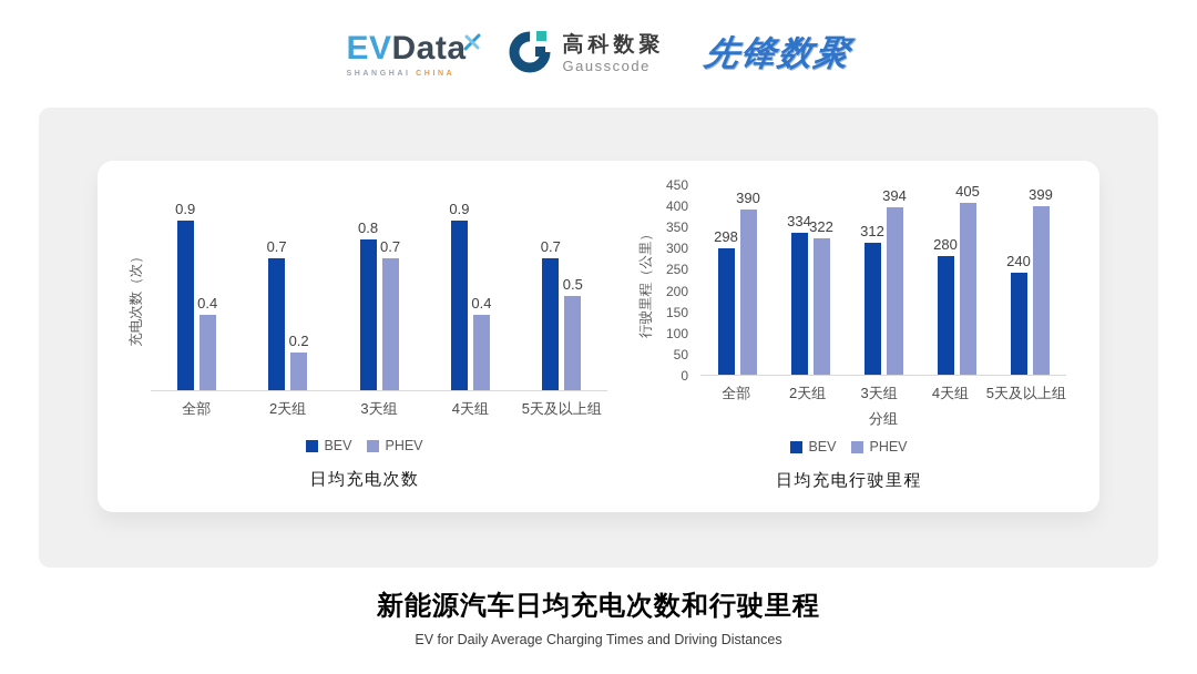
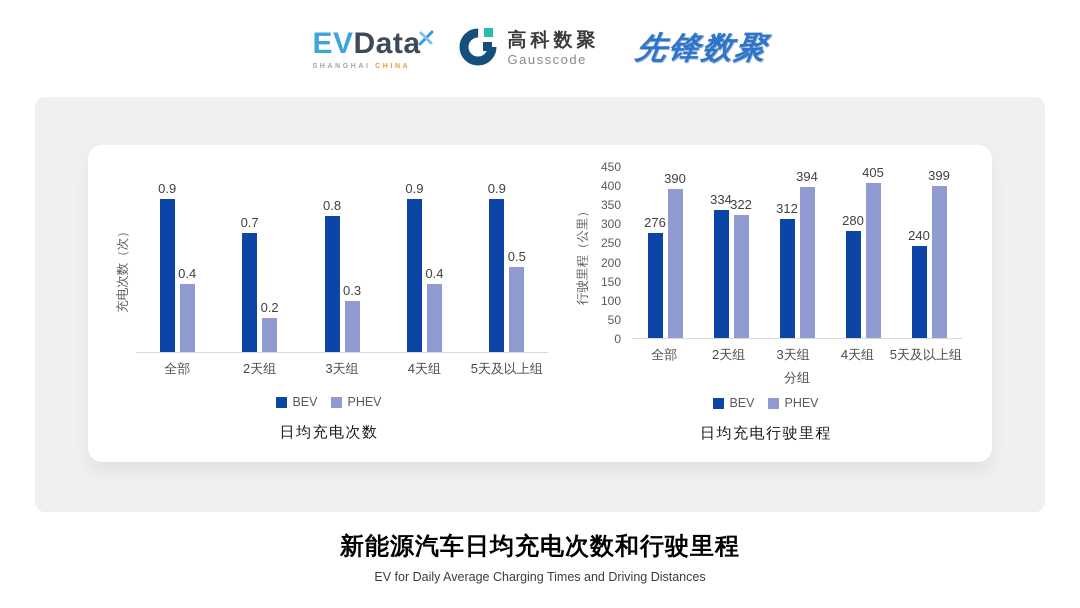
日均充电次数/PHEV/3天组: 0.7 -> 0.3
日均充电次数/BEV/5天及以上组: 0.7 -> 0.9
日均充电行驶里程/BEV/全部: 298 -> 276
